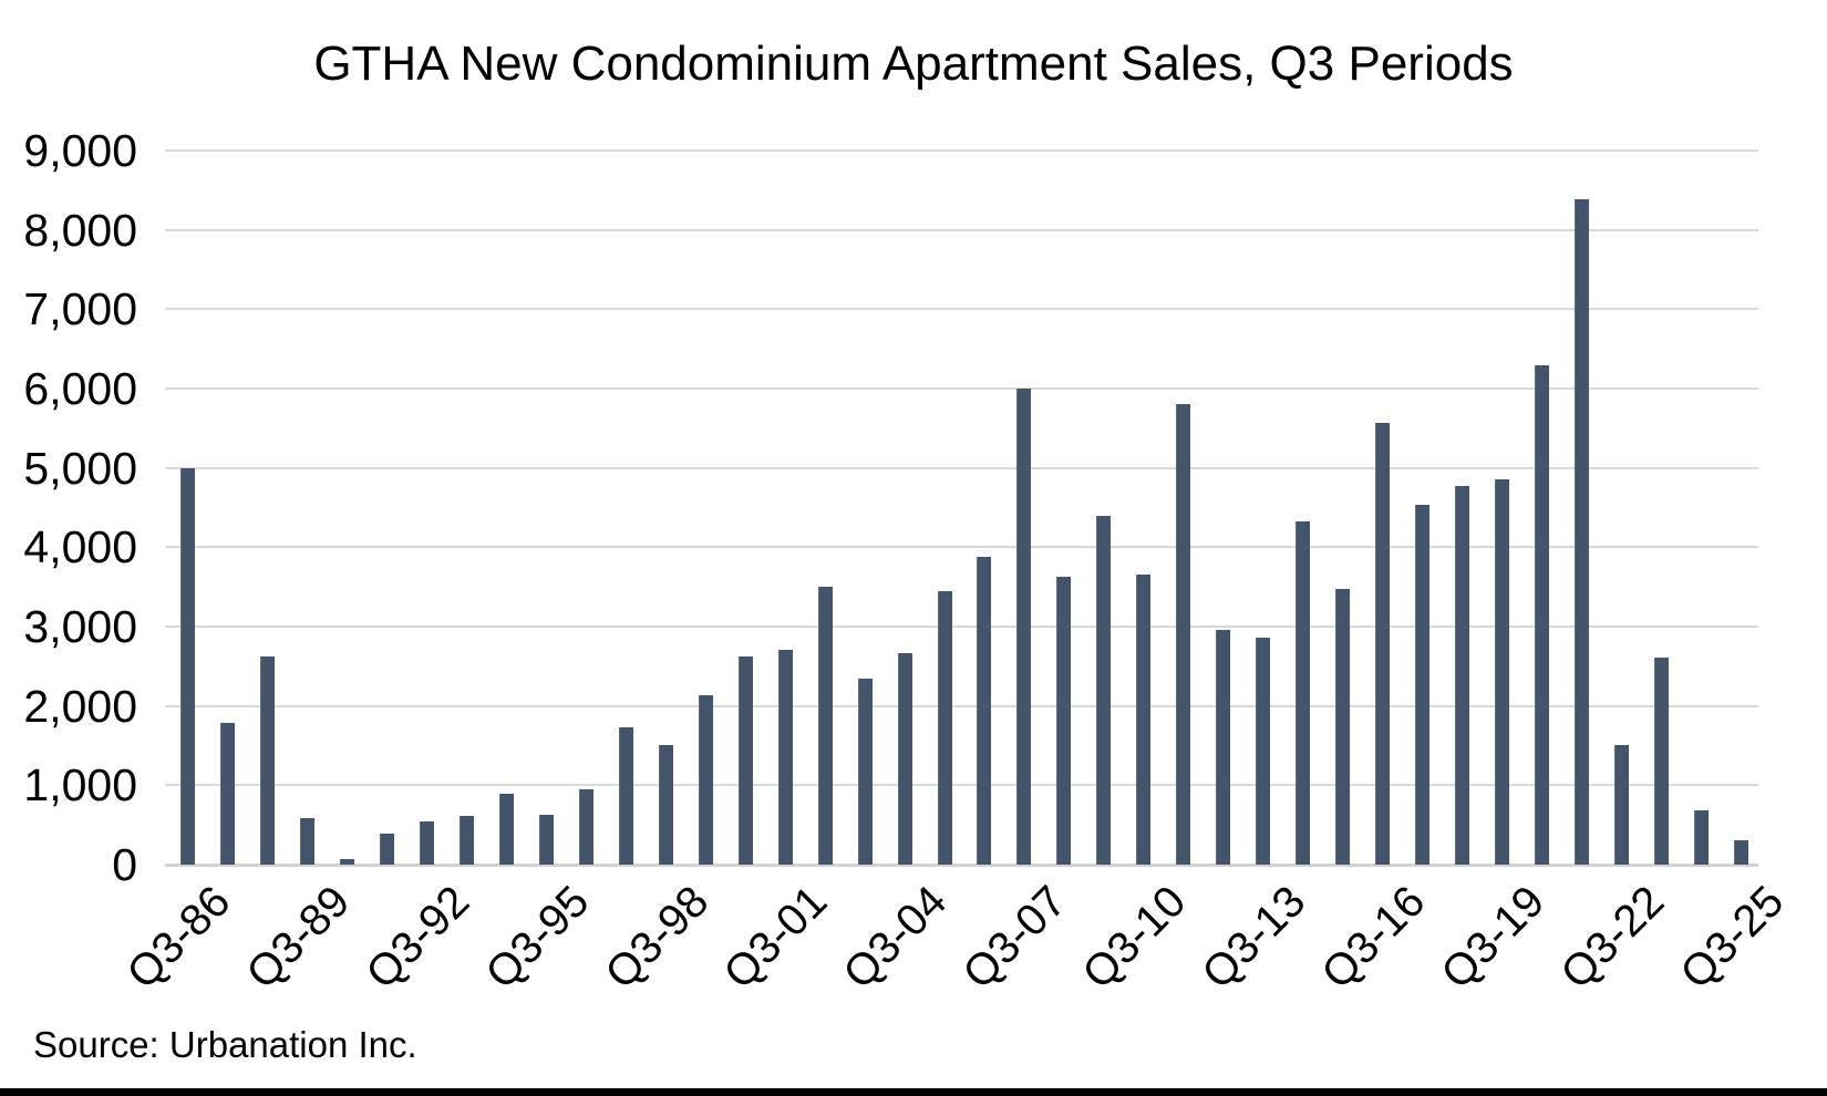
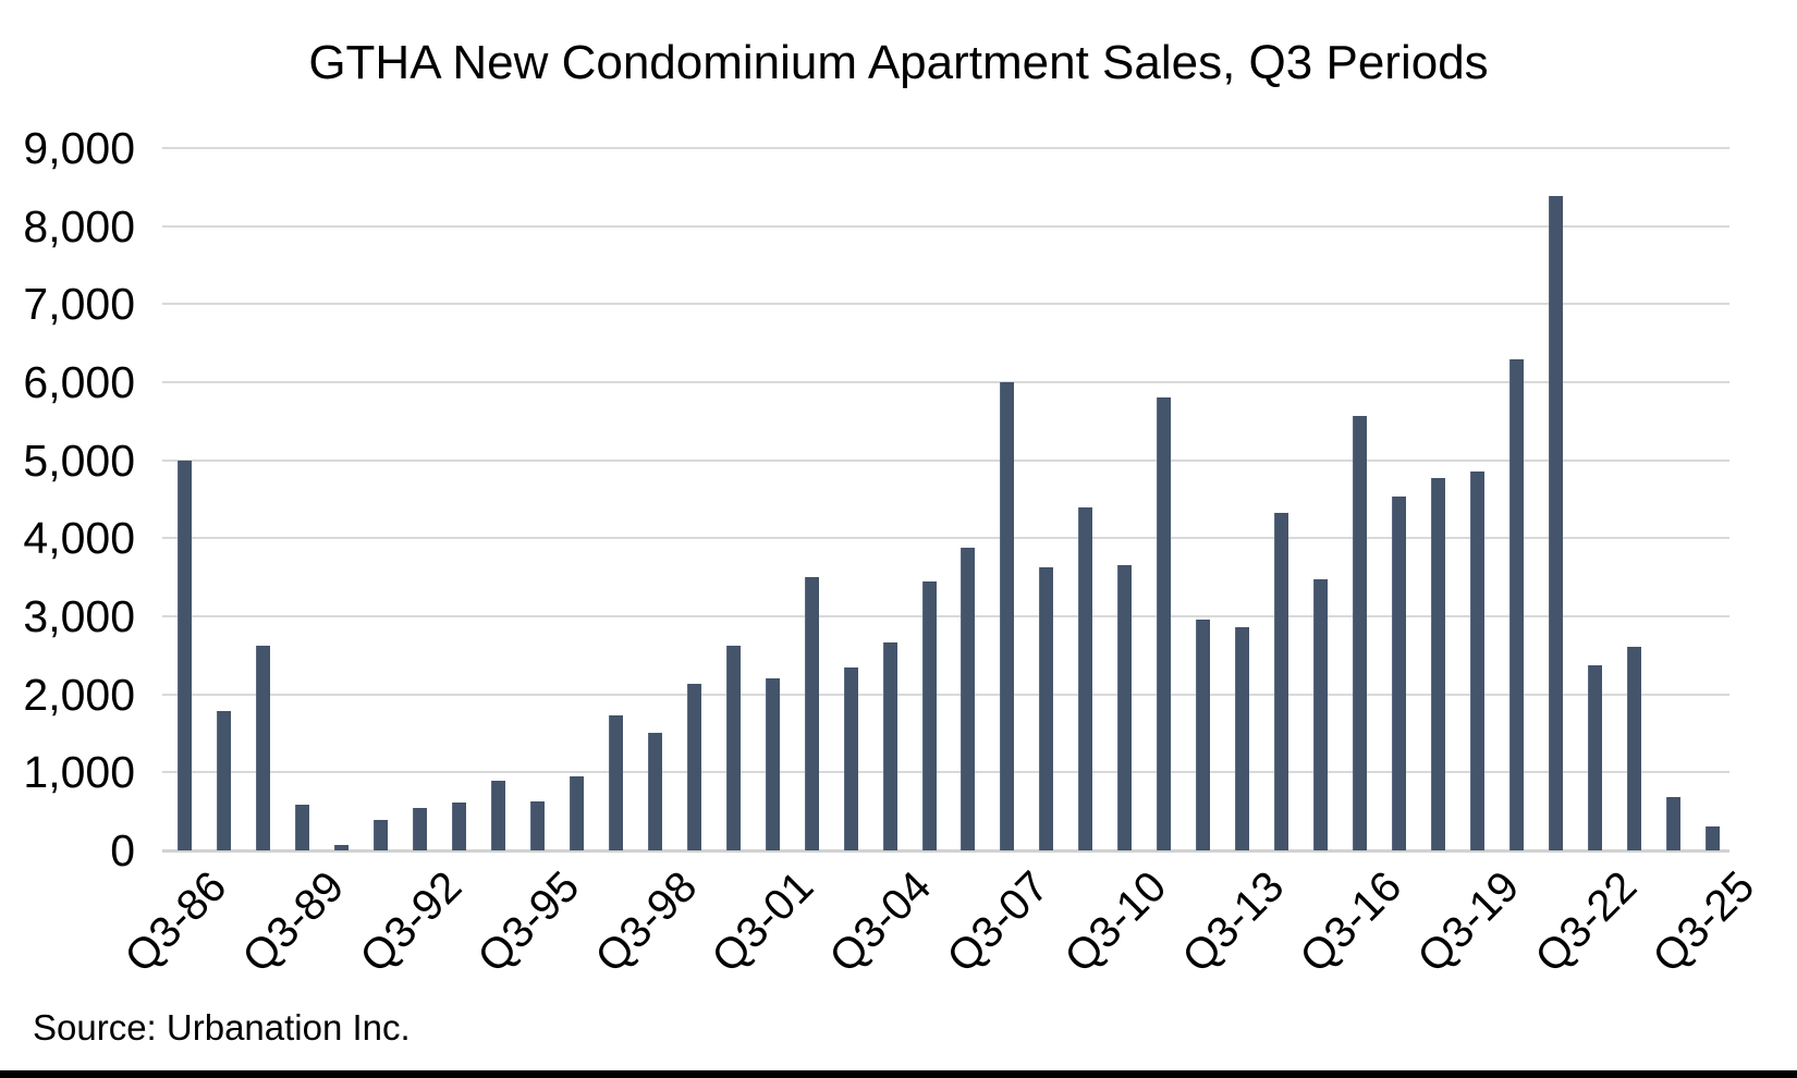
Q3-01: 2700 -> 2200
Q3-22: 1500 -> 2400
